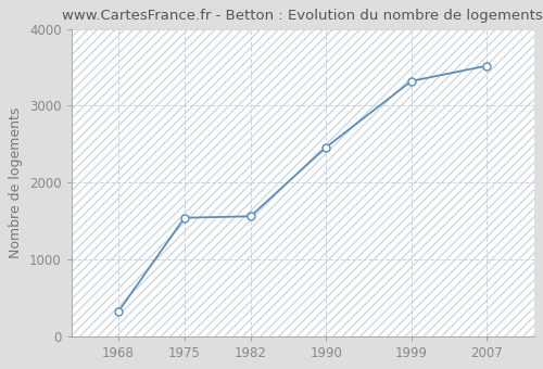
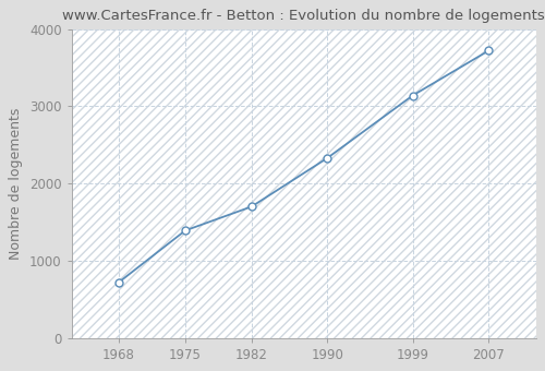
1968: 320 -> 720
1975: 1540 -> 1390
1982: 1560 -> 1700
1990: 2460 -> 2330
1999: 3320 -> 3140
2007: 3520 -> 3720
